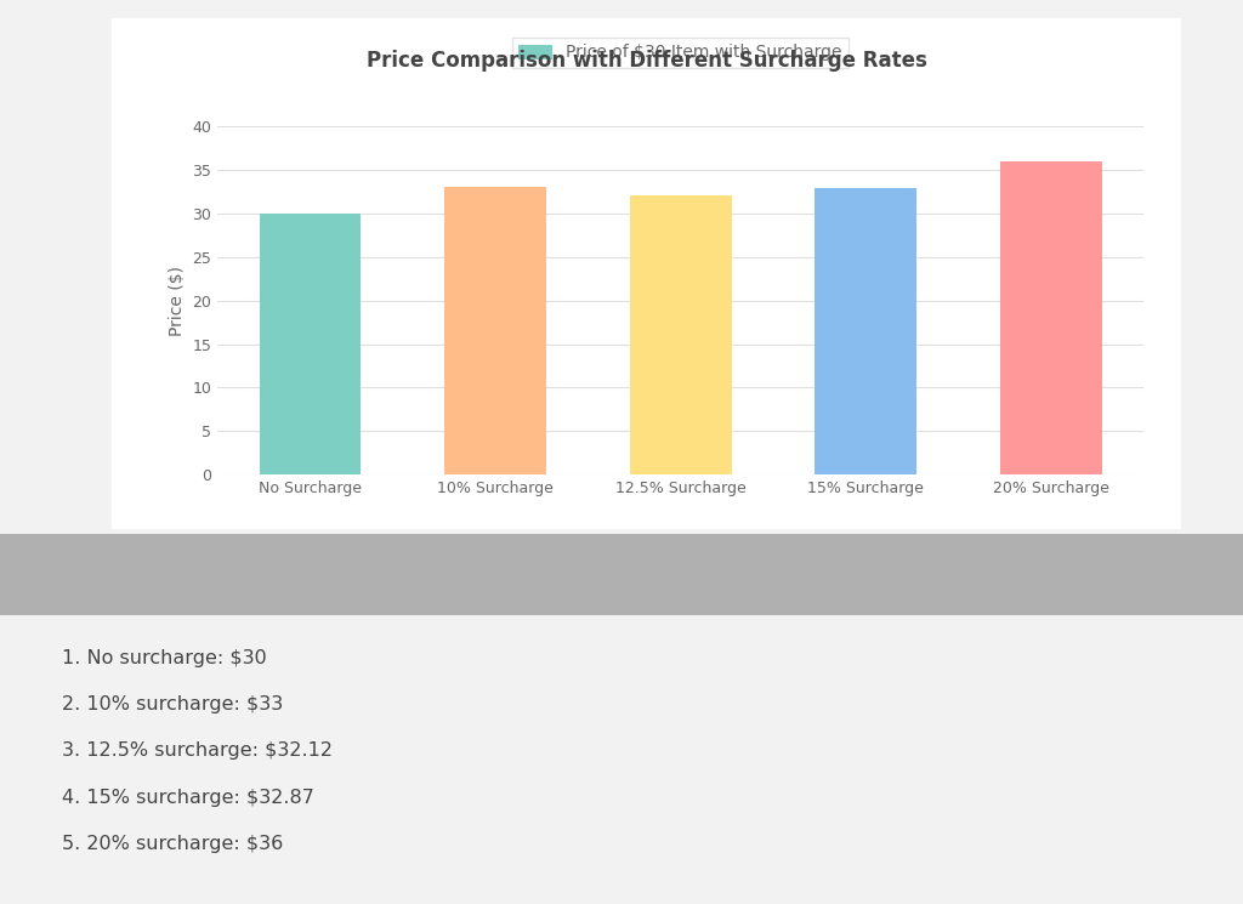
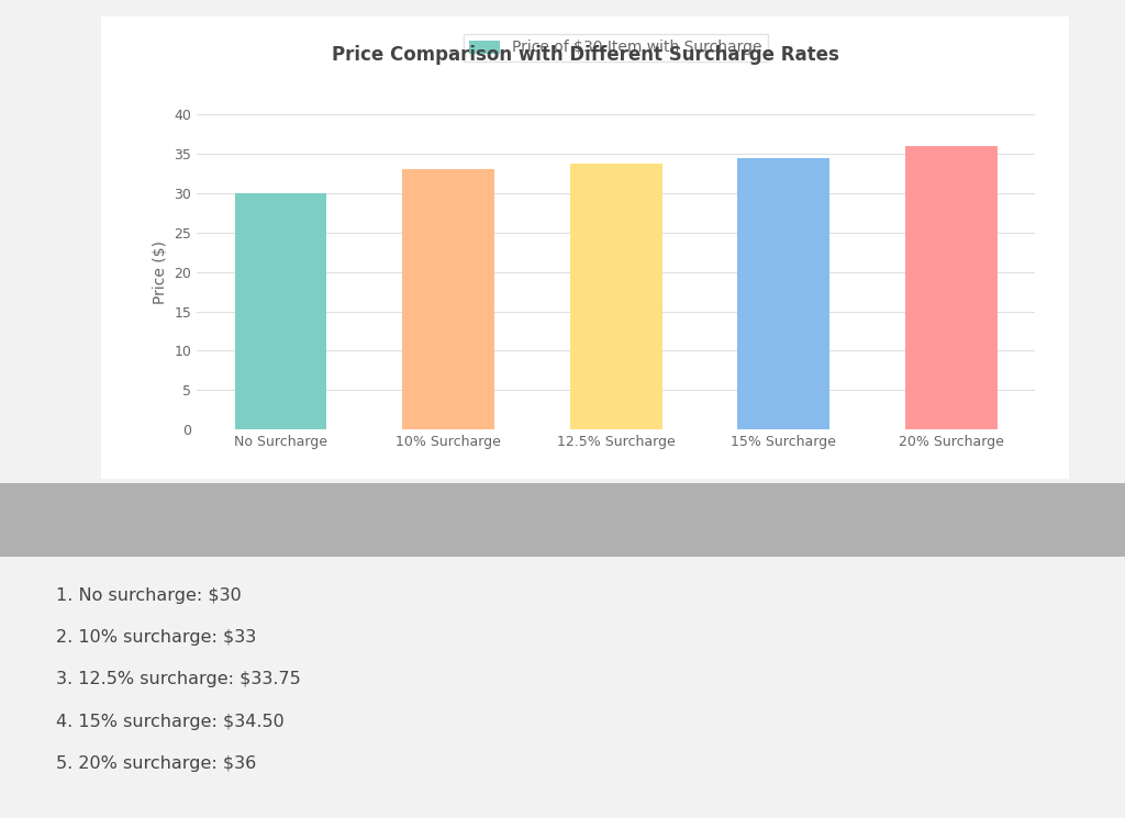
12.5% Surcharge: $32.12 -> $33.75
15% Surcharge: $32.87 -> $34.50
